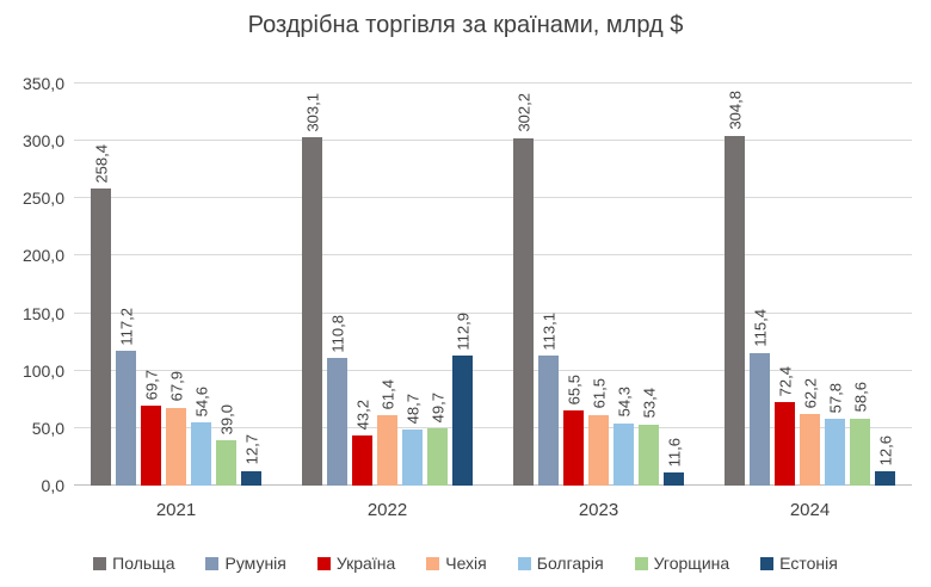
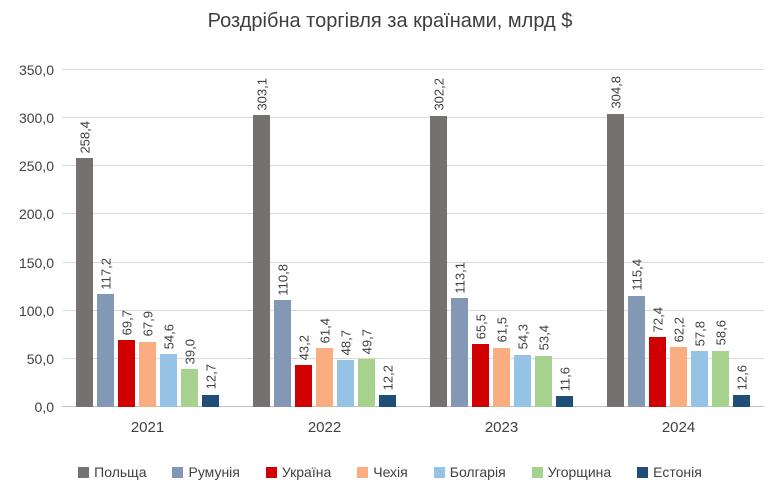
Естонія/2022: 112,9 -> 12,2
